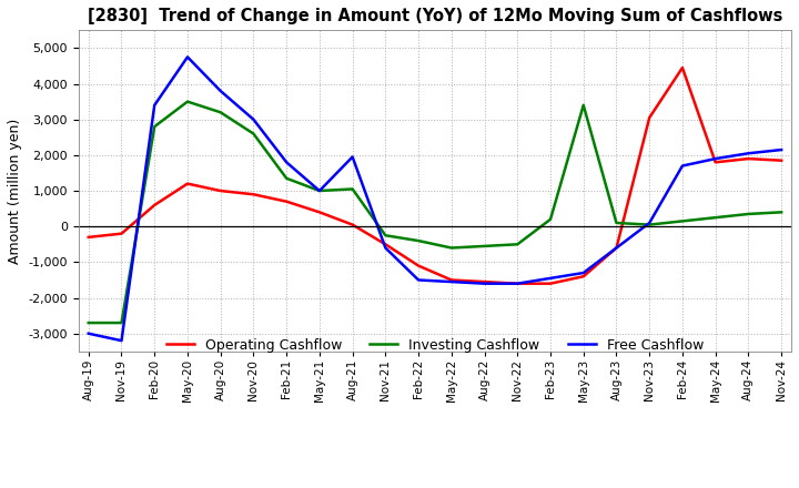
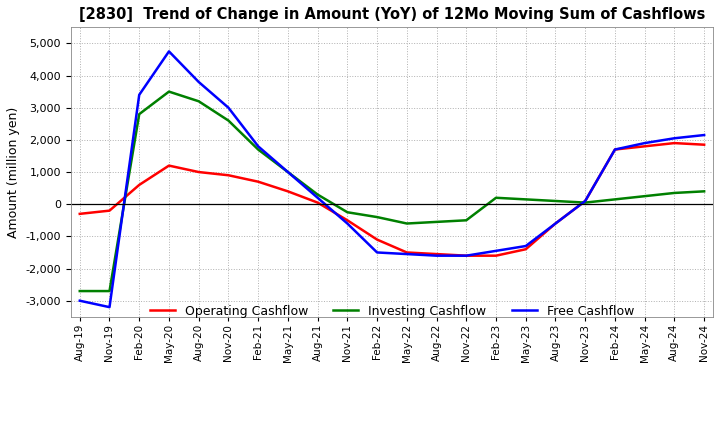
Investing Cashflow/Feb-21: 1,350 -> 1,700
Investing Cashflow/Aug-21: 1,050 -> 300
Free Cashflow/Aug-21: 1,950 -> 200
Investing Cashflow/May-23: 3,400 -> 150
Operating Cashflow/Nov-23: 3,050 -> 100
Operating Cashflow/Feb-24: 4,450 -> 1,700
